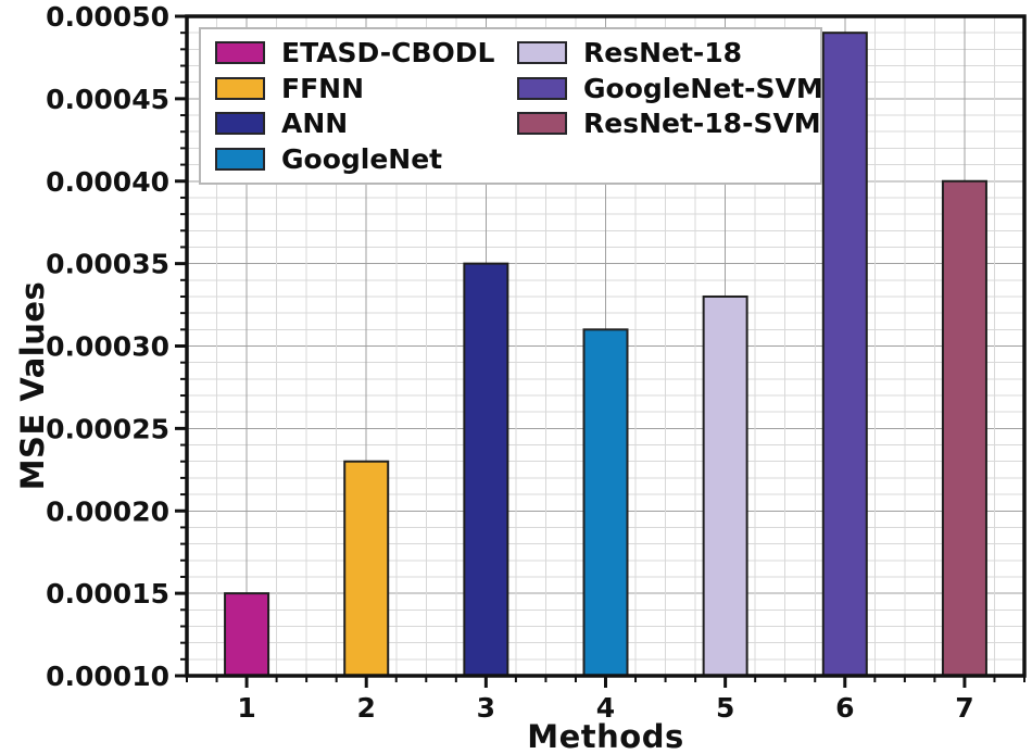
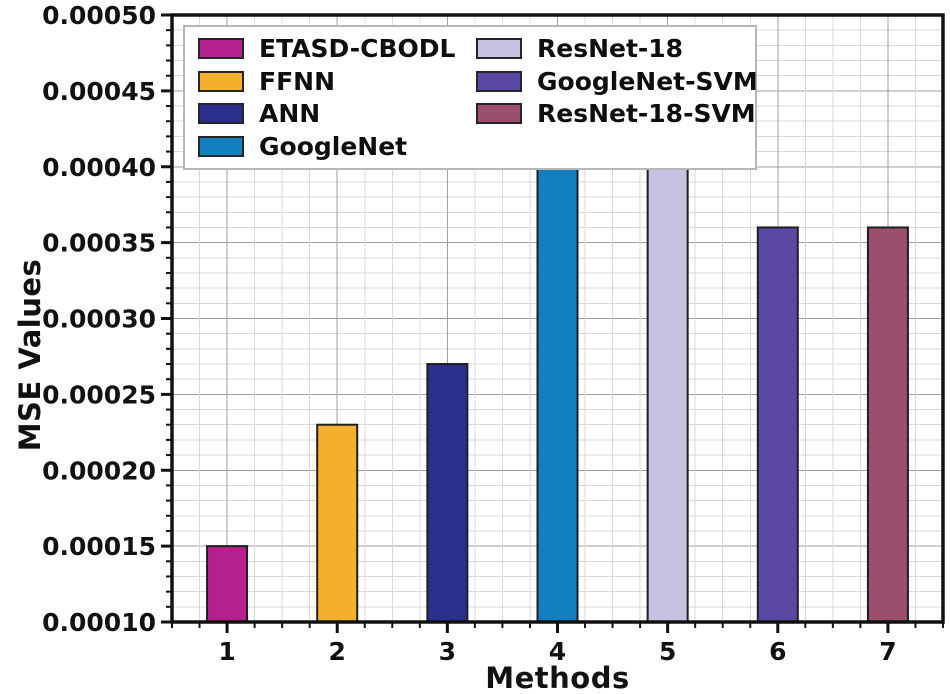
3: 0.00035 -> 0.00027
4: 0.00031 -> 0.00044
5: 0.00033 -> 0.00041
6: 0.00049 -> 0.00036
7: 0.00040 -> 0.00036
